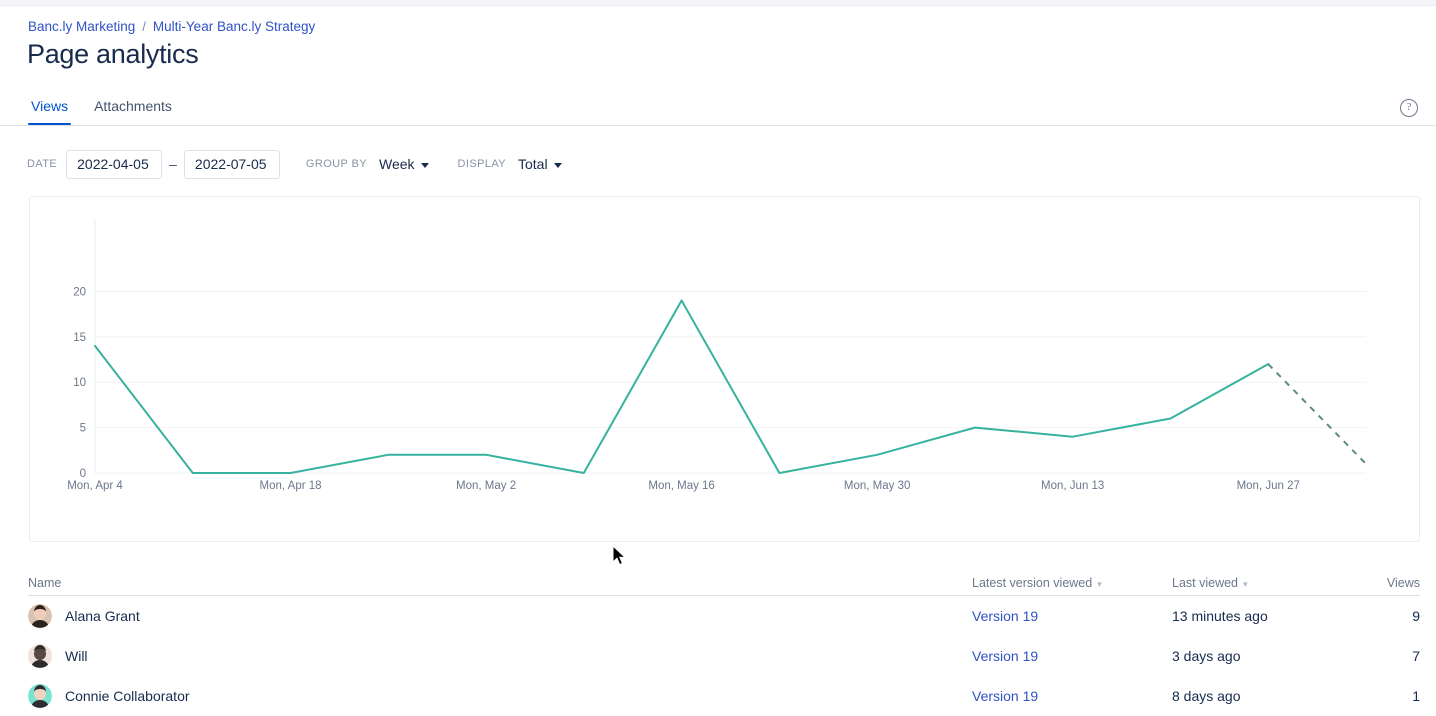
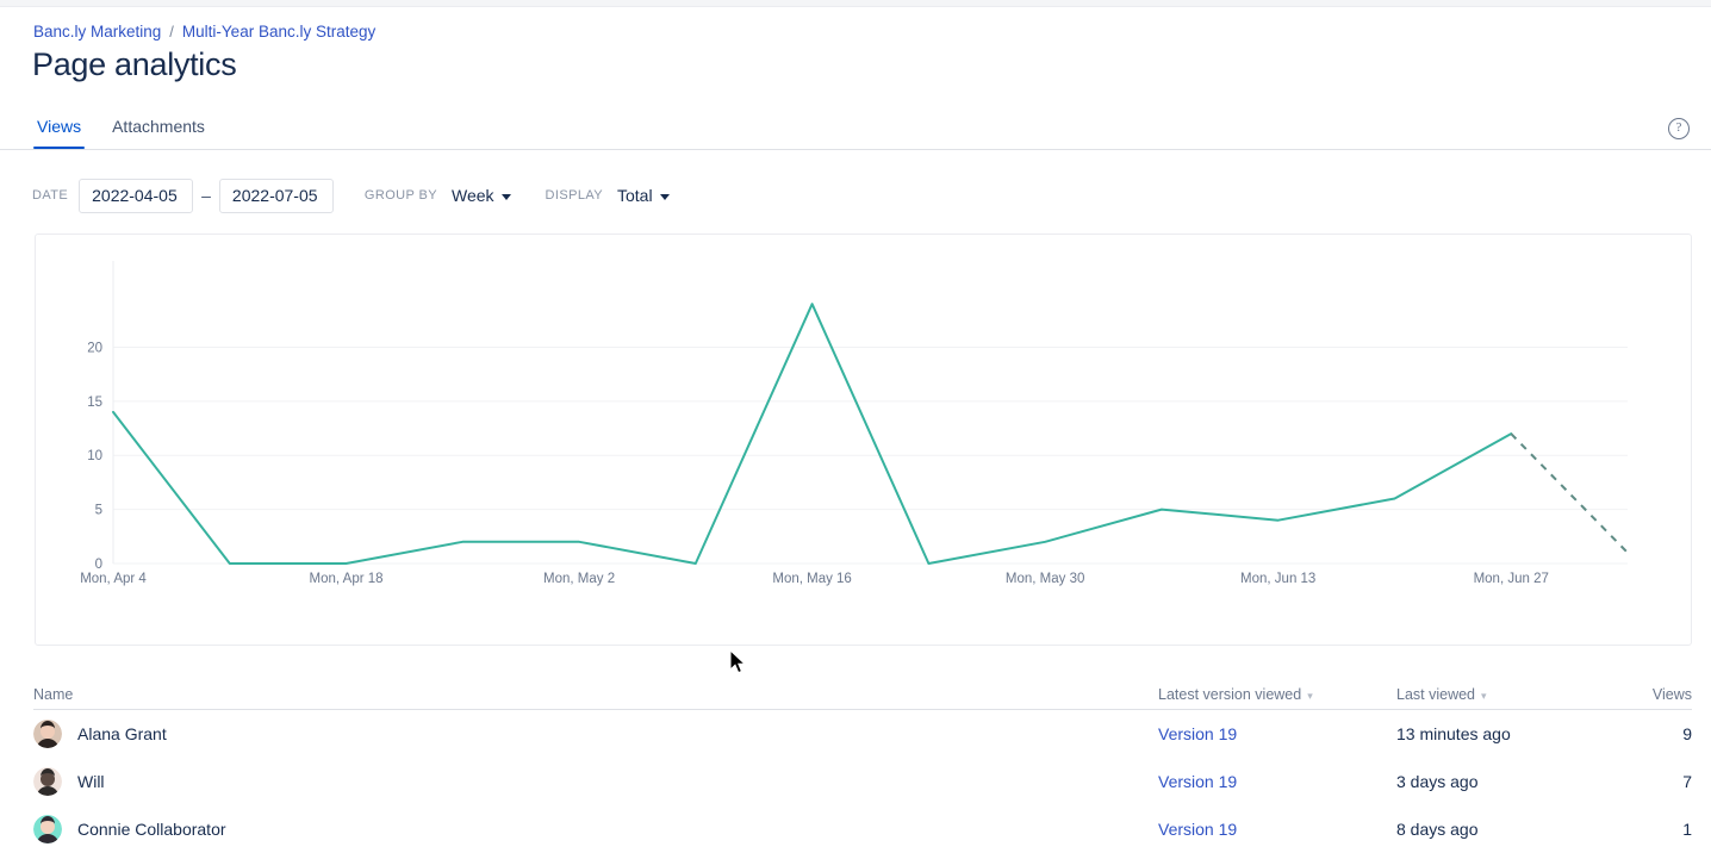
Mon, May 16: 19 -> 24
